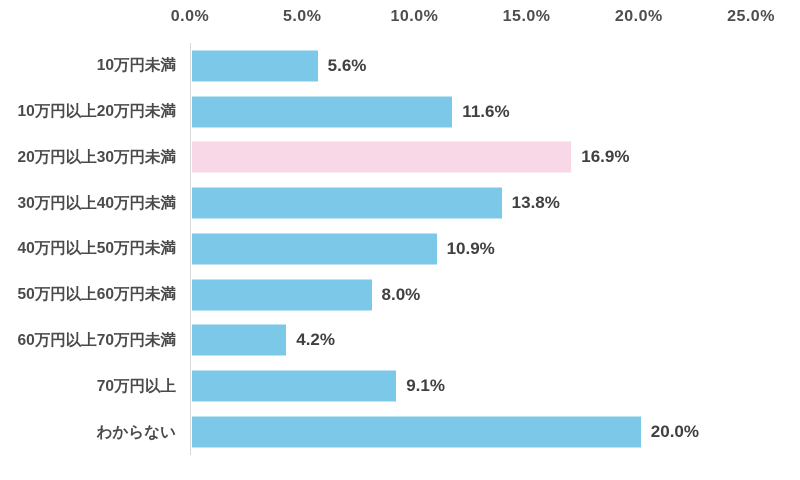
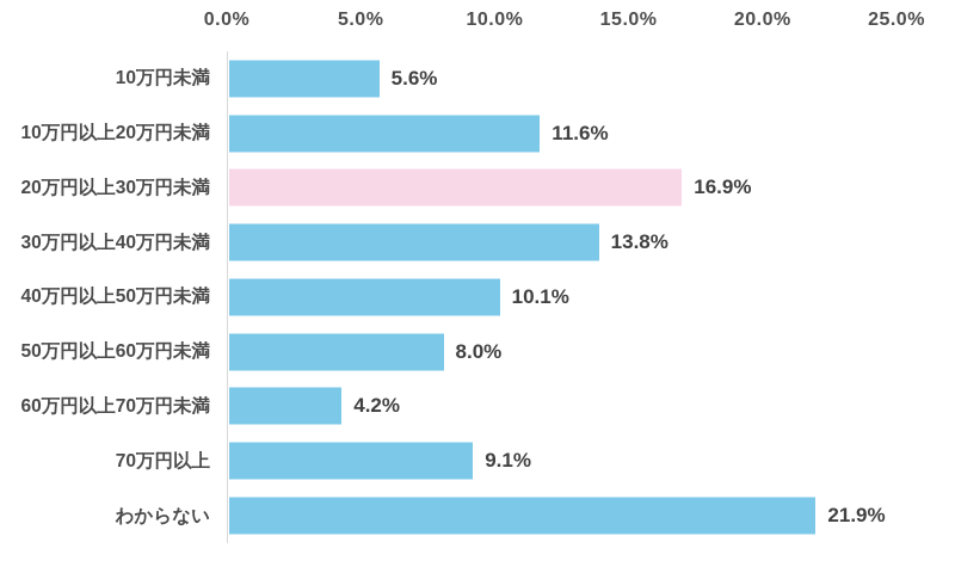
40万円以上50万円未満: 10.9% -> 10.1%
わからない: 20.0% -> 21.9%
